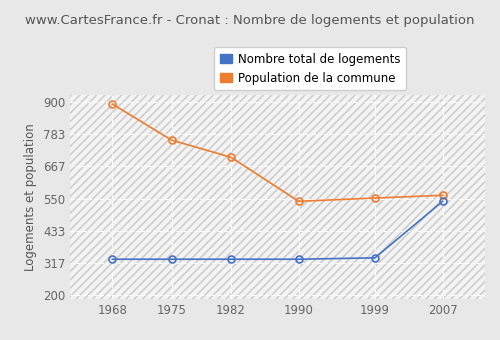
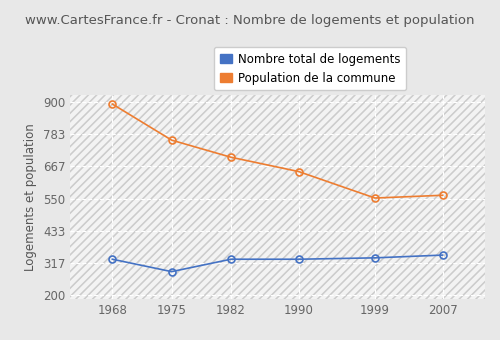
Nombre total de logements/1975: 330 -> 285
Population de la commune/1990: 540 -> 648
Nombre total de logements/2007: 540 -> 345
